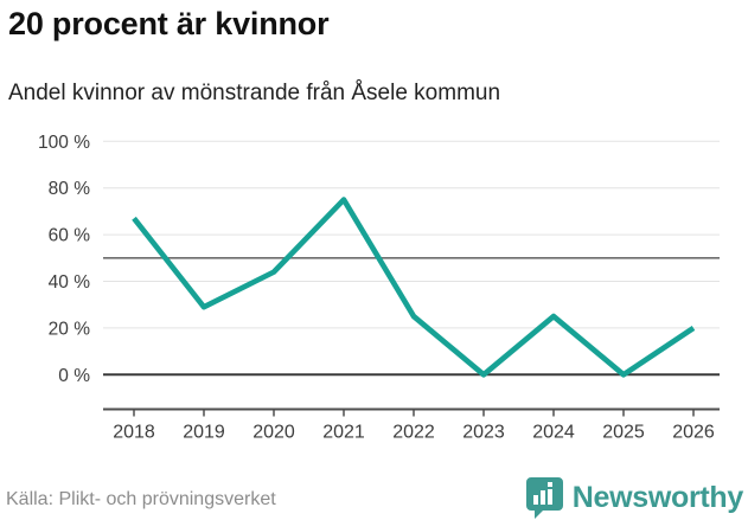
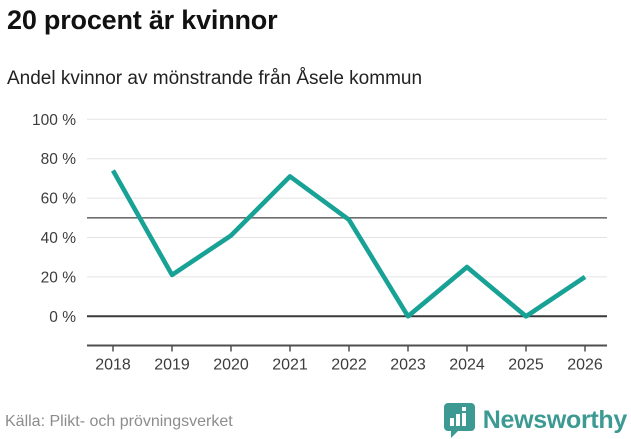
2018: 67% -> 74%
2019: 29% -> 21%
2020: 44% -> 41%
2021: 75% -> 71%
2022: 25% -> 49%
